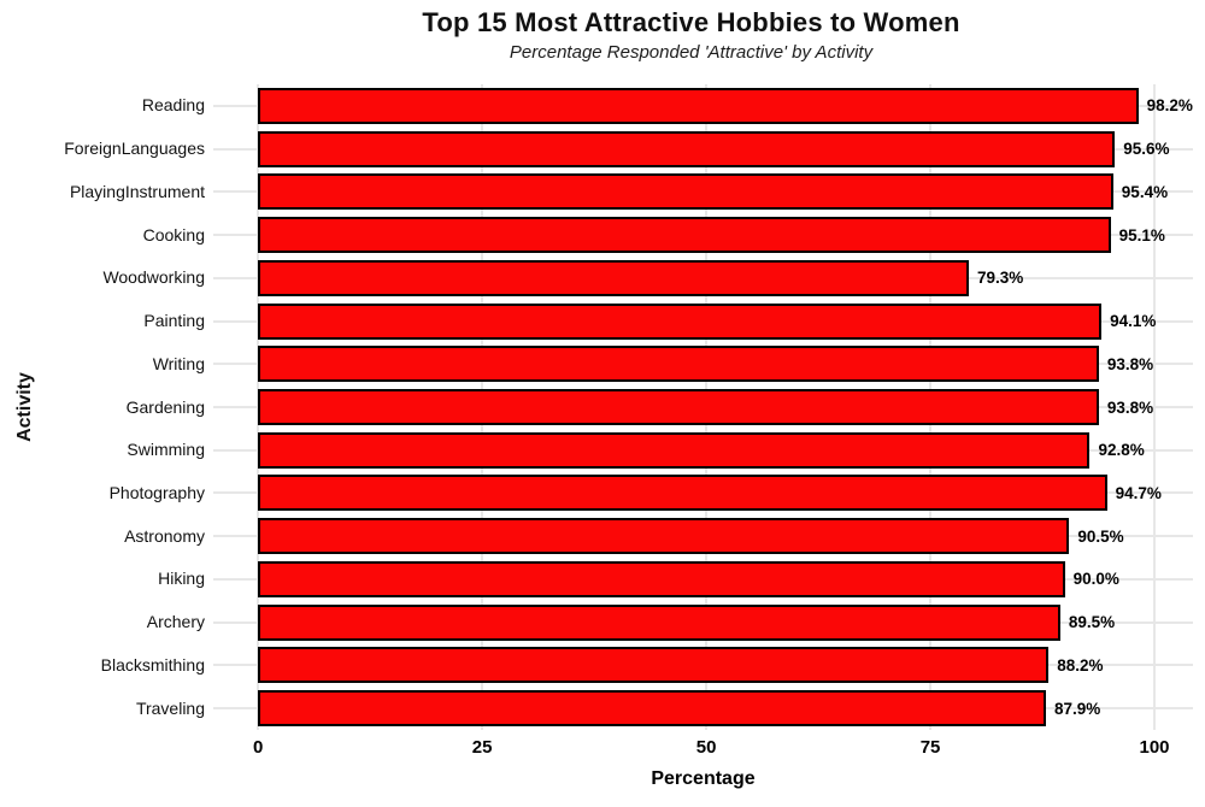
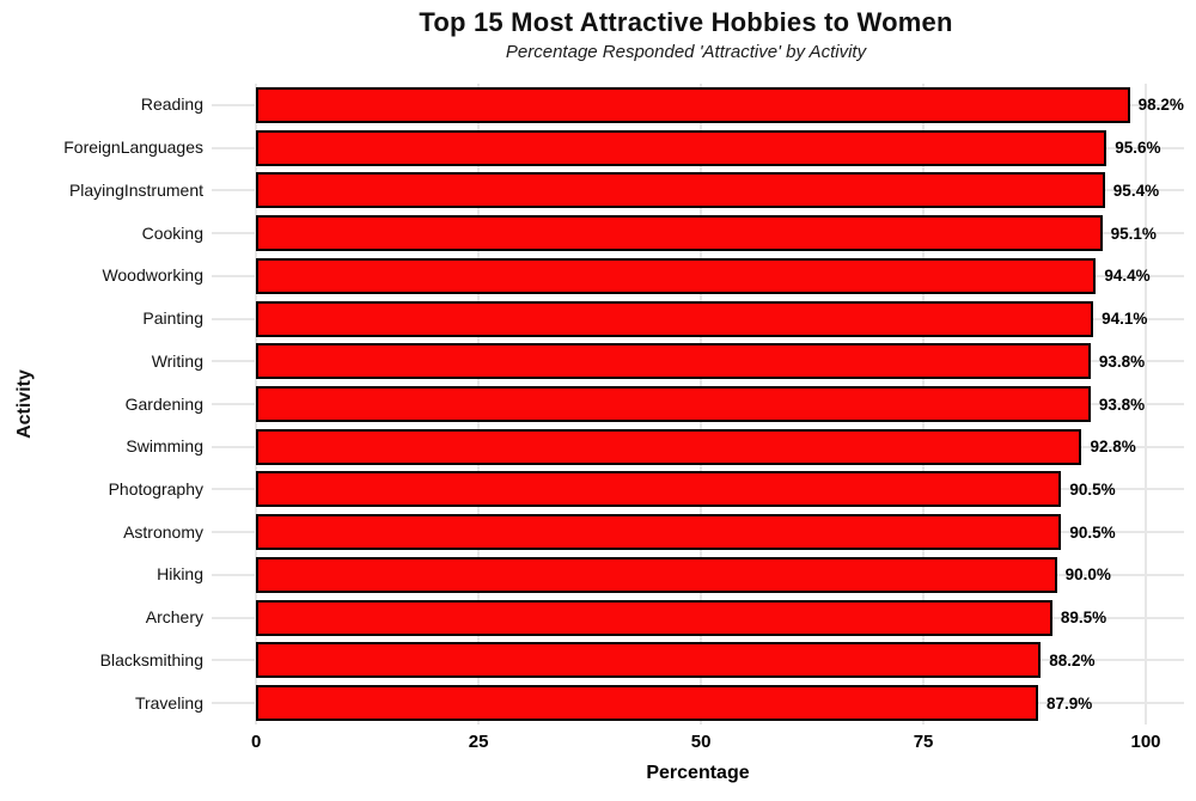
Woodworking: 79.3% -> 94.4%
Photography: 94.7% -> 90.5%
